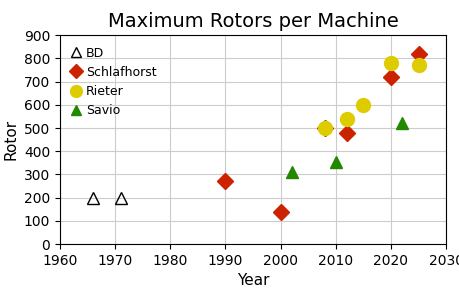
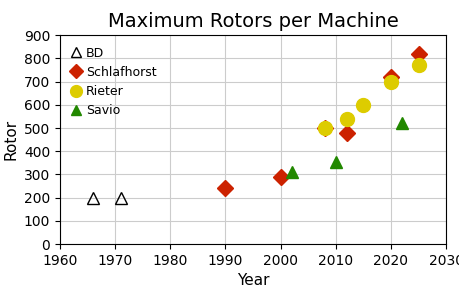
Schlafhorst/1990: 270 -> 240
Schlafhorst/2000: 140 -> 290
Rieter/2020: 780 -> 700
